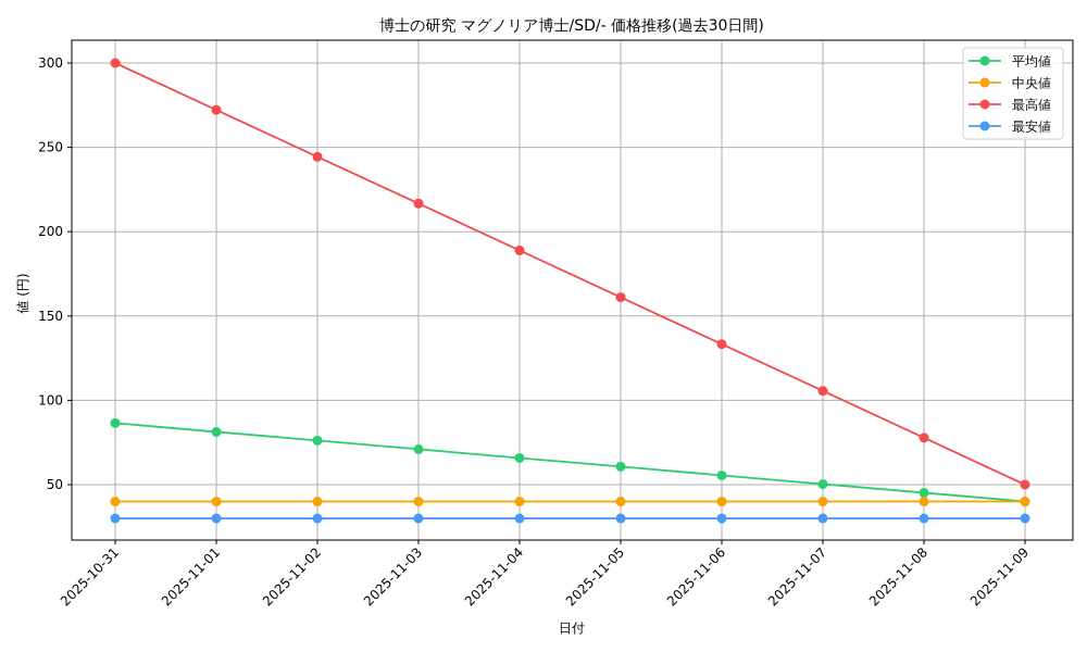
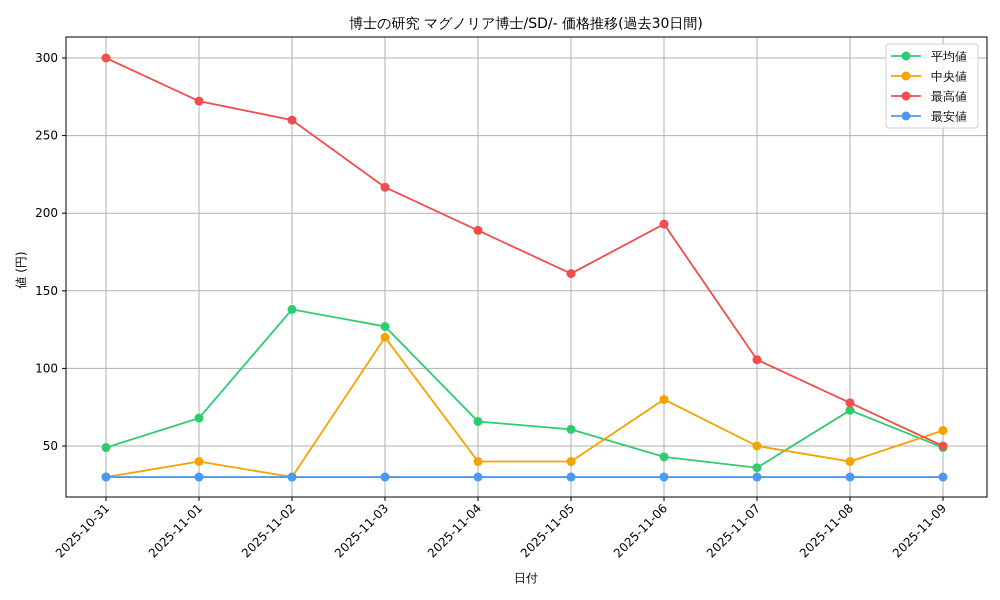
平均値/2025-10-31: 86 -> 49
中央値/2025-10-31: 40 -> 30
平均値/2025-11-01: 81 -> 68
平均値/2025-11-02: 76 -> 138
中央値/2025-11-02: 40 -> 30
最高値/2025-11-02: 244 -> 260
平均値/2025-11-03: 71 -> 127
中央値/2025-11-03: 40 -> 120
平均値/2025-11-06: 56 -> 43
中央値/2025-11-06: 40 -> 80
最高値/2025-11-06: 133 -> 193
平均値/2025-11-07: 50 -> 36
中央値/2025-11-07: 40 -> 50
平均値/2025-11-08: 45 -> 73
平均値/2025-11-09: 40 -> 49
中央値/2025-11-09: 40 -> 60
